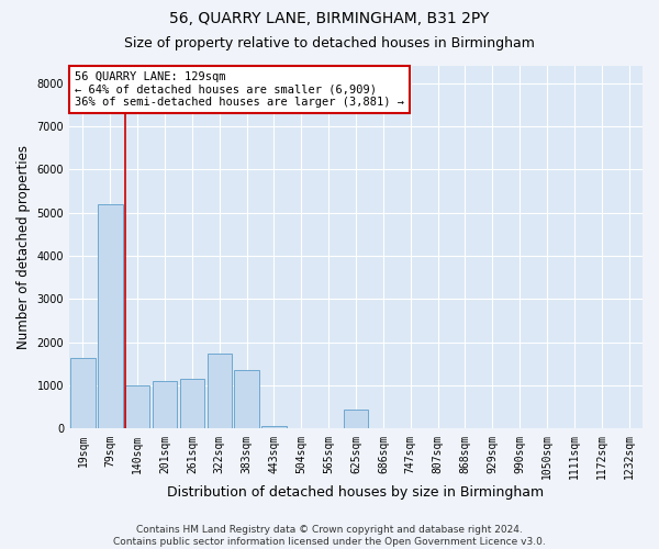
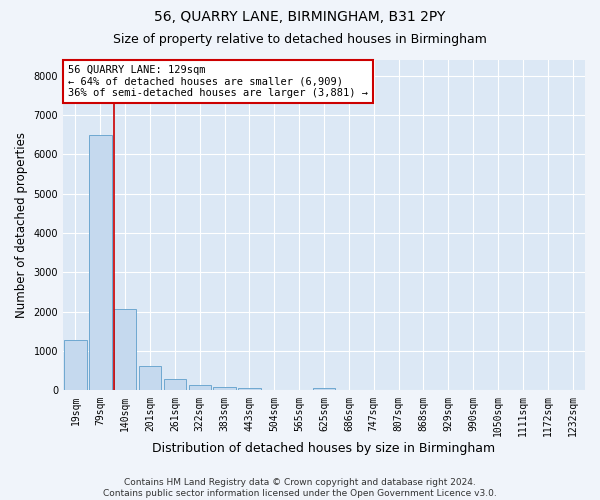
19sqm: 1650 -> 1270
79sqm: 5200 -> 6490
140sqm: 1000 -> 2060
201sqm: 1100 -> 630
261sqm: 1150 -> 290
322sqm: 1750 -> 130
383sqm: 1350 -> 80
625sqm: 450 -> 60
